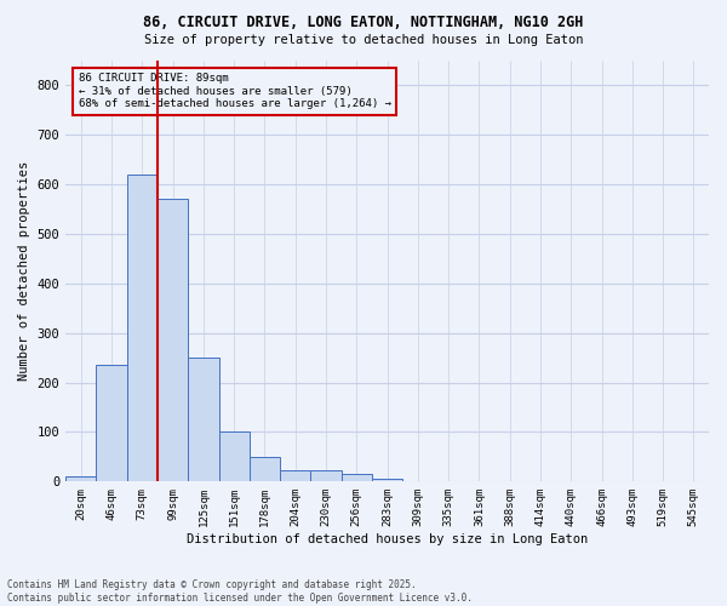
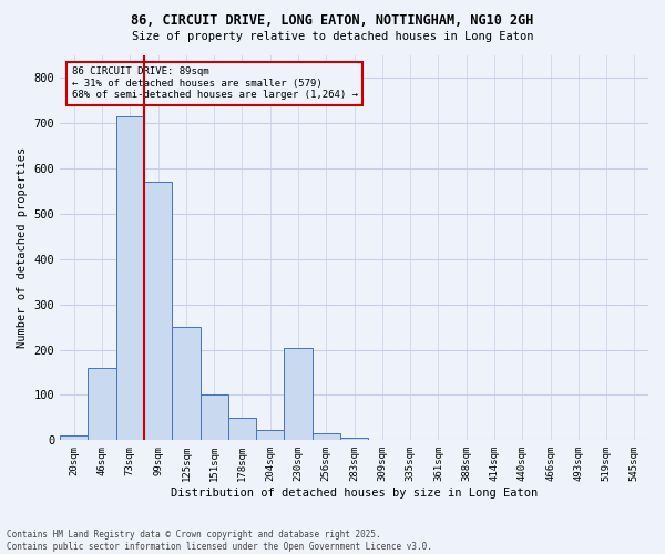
46sqm: 235 -> 160
73sqm: 620 -> 715
230sqm: 22 -> 205
